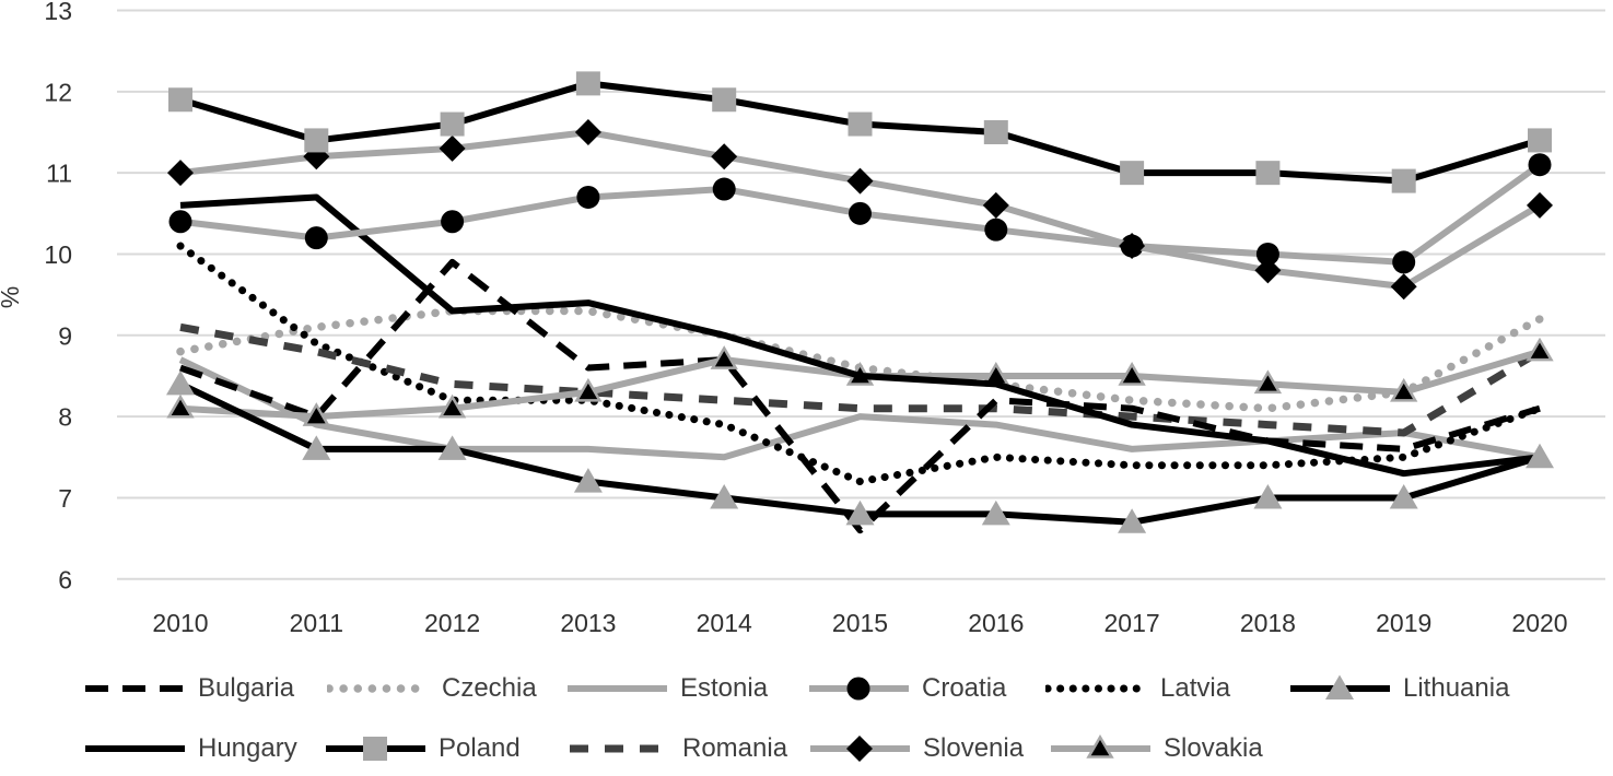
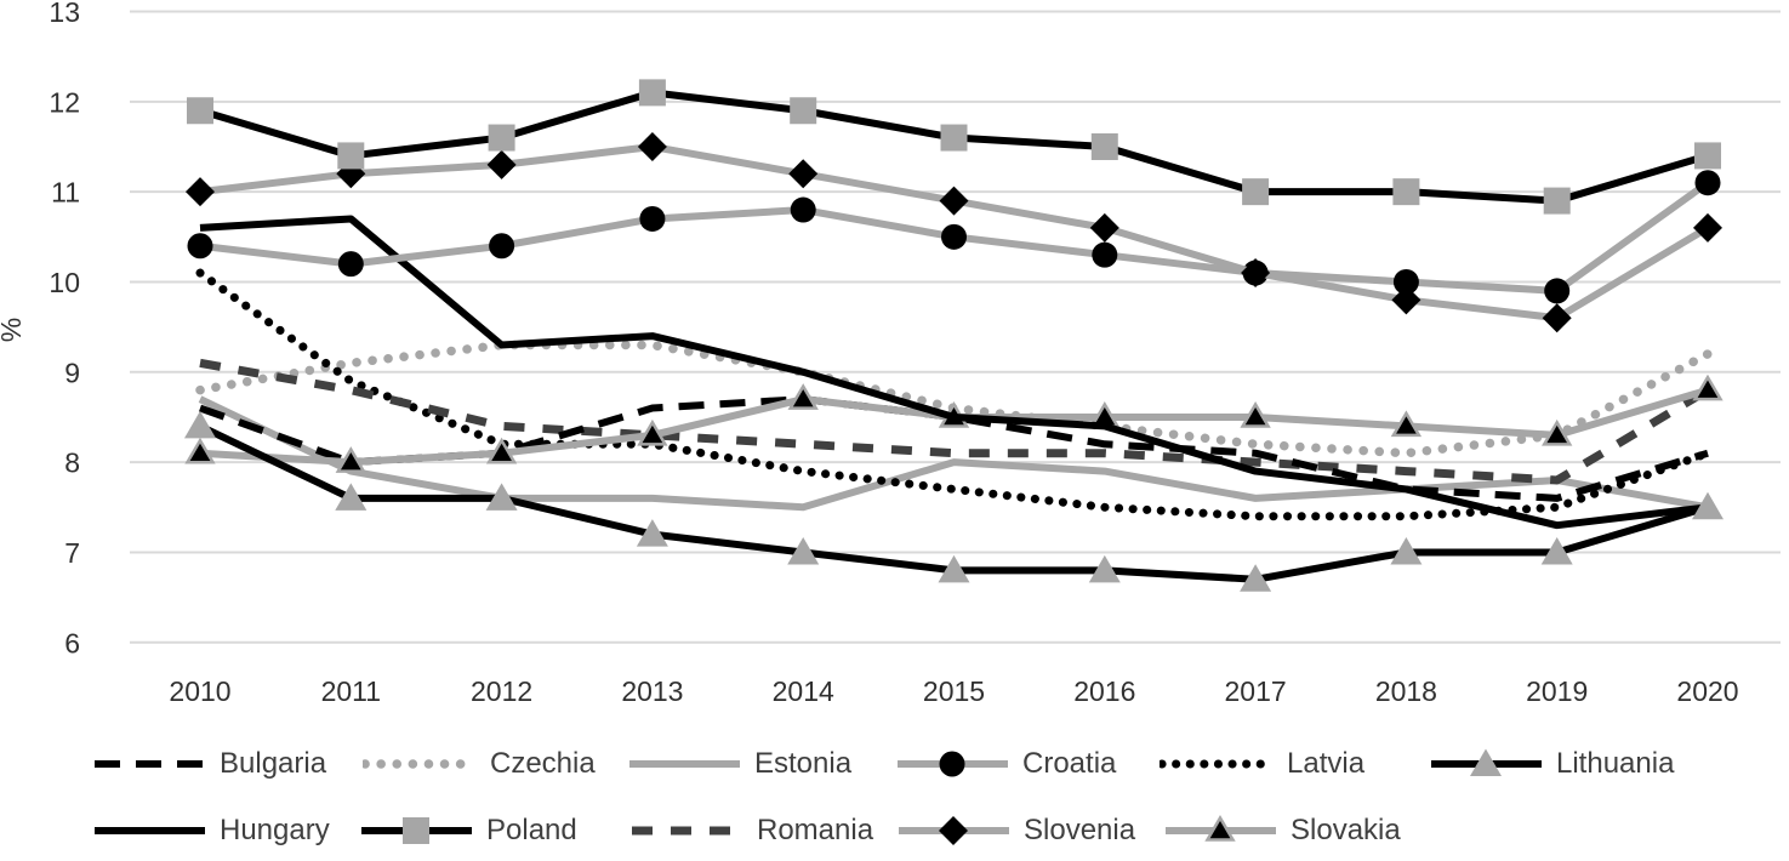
Bulgaria/2012: 9.9 -> 8.1
Bulgaria/2015: 6.6 -> 8.5
Latvia/2015: 7.2 -> 7.7
